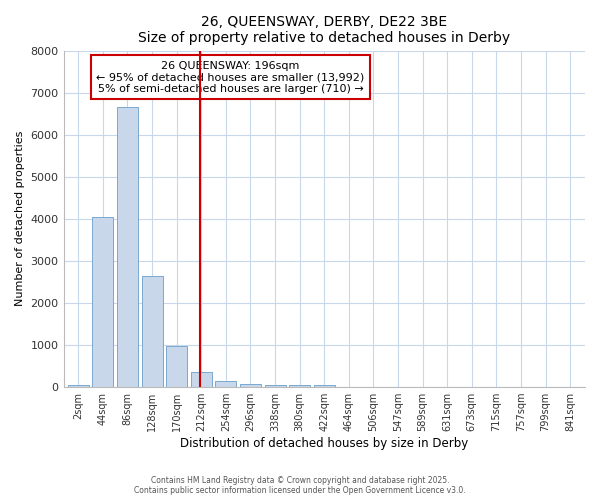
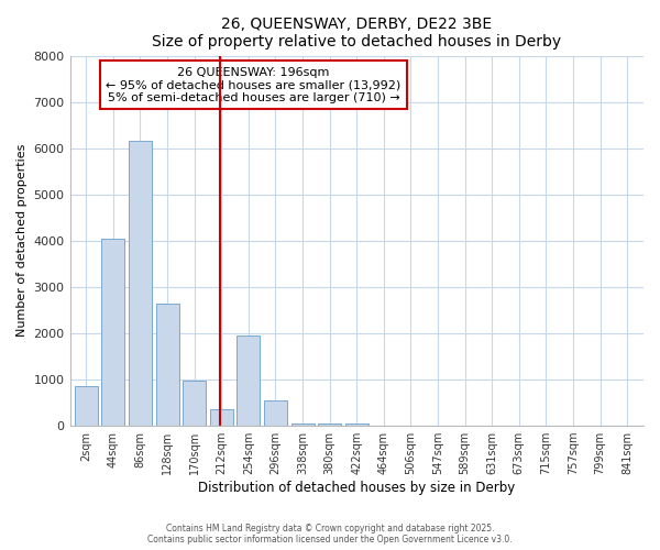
2sqm: 50 -> 850
86sqm: 6650 -> 6150
254sqm: 140 -> 1950
296sqm: 70 -> 550
